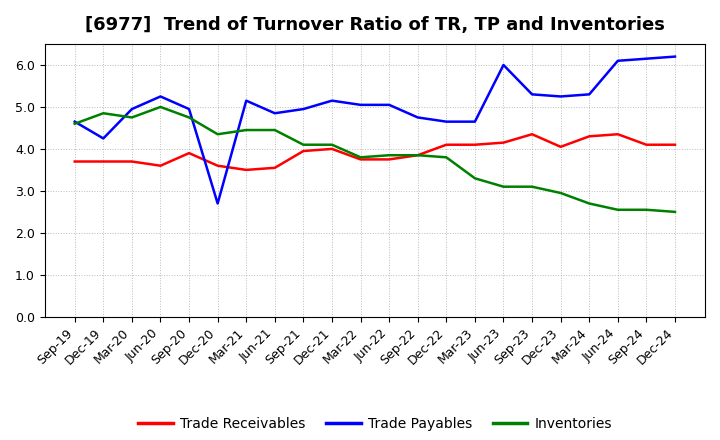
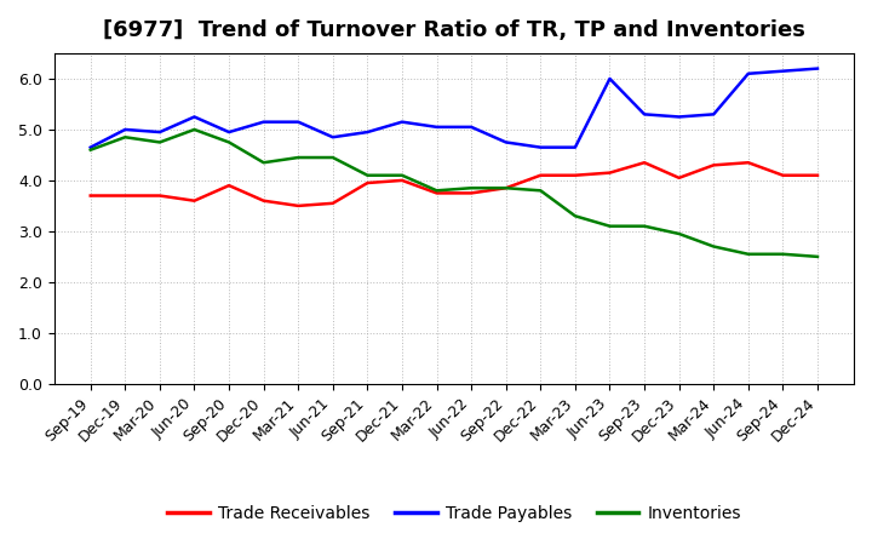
Trade Payables/Dec-19: 4.25 -> 5.00
Trade Payables/Dec-20: 2.70 -> 5.15
